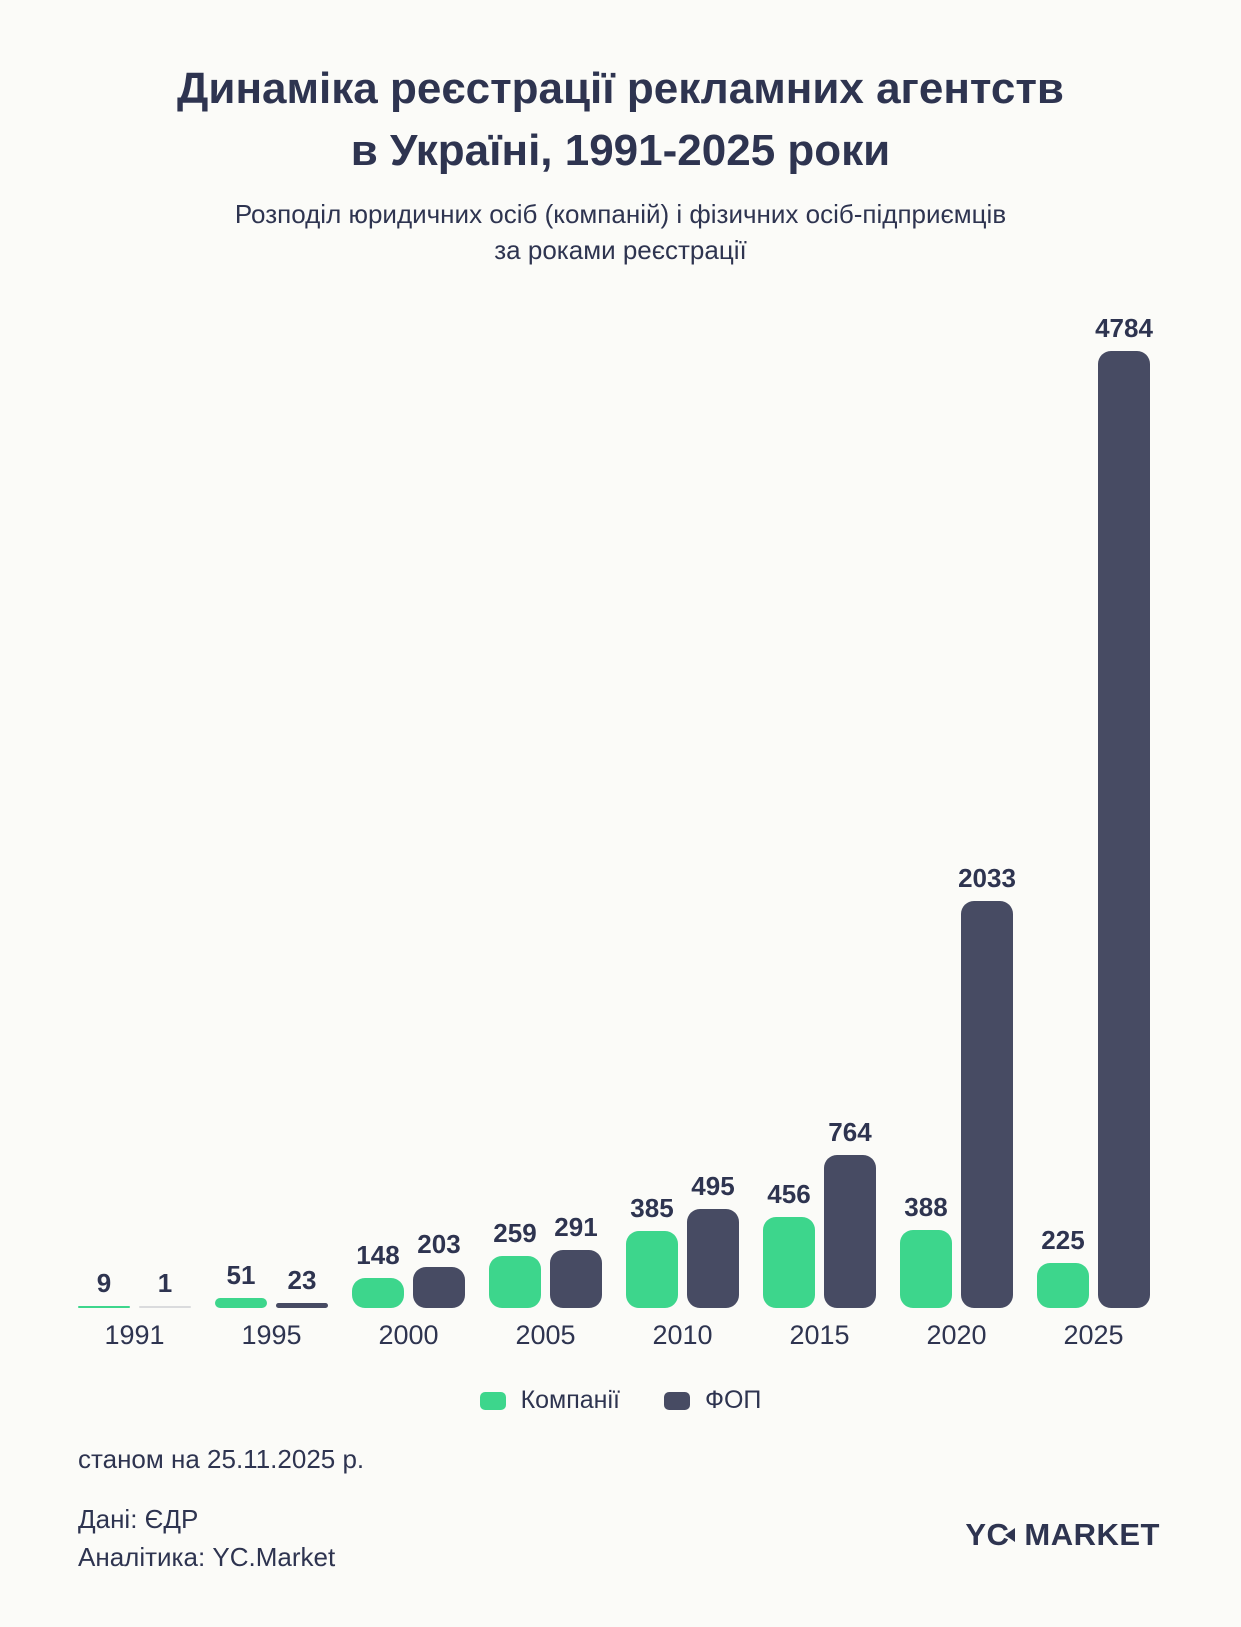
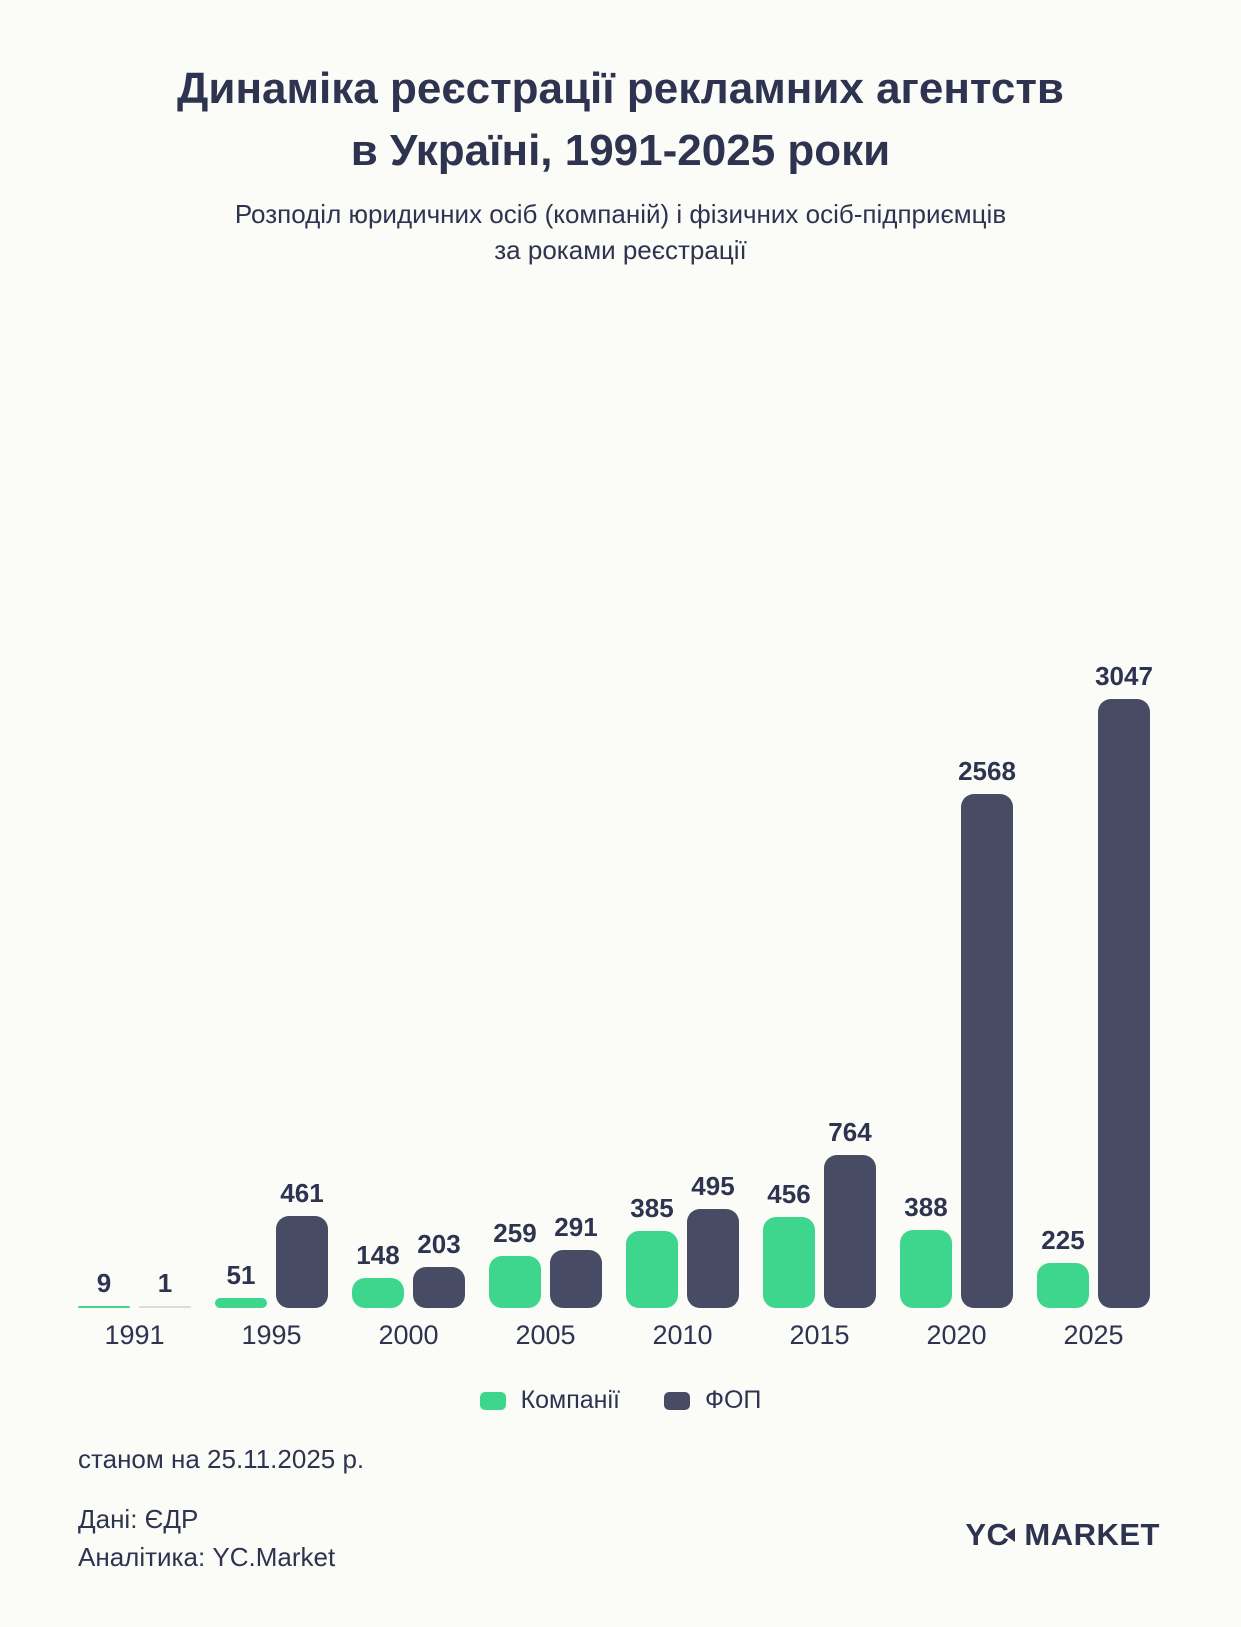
ФОП/1995: 23 -> 461
ФОП/2020: 2033 -> 2568
ФОП/2025: 4784 -> 3047
